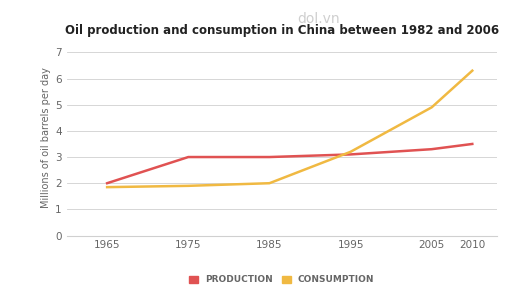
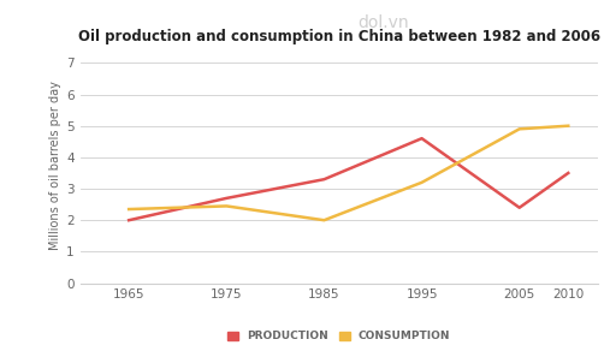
CONSUMPTION/1965: 1.85 -> 2.35
PRODUCTION/1975: 3.0 -> 2.7
CONSUMPTION/1975: 1.90 -> 2.45
PRODUCTION/1985: 3.0 -> 3.3
PRODUCTION/1995: 3.1 -> 4.6
PRODUCTION/2005: 3.3 -> 2.4
CONSUMPTION/2010: 6.30 -> 5.00
